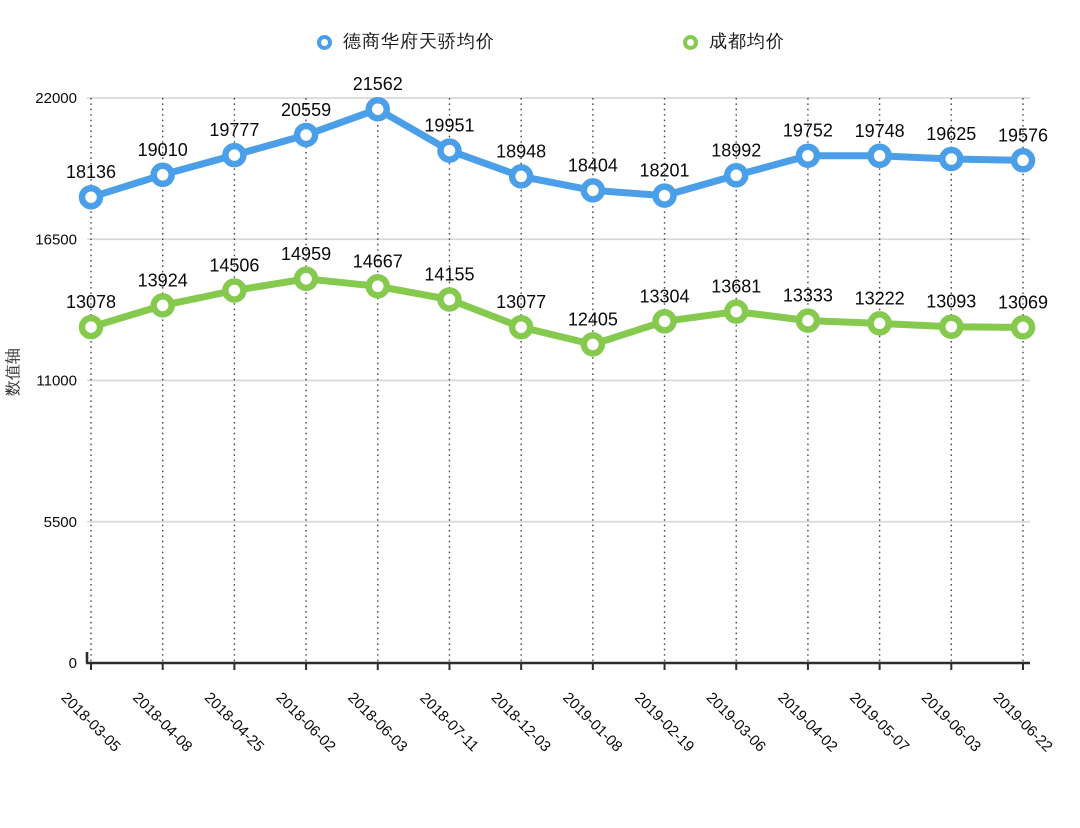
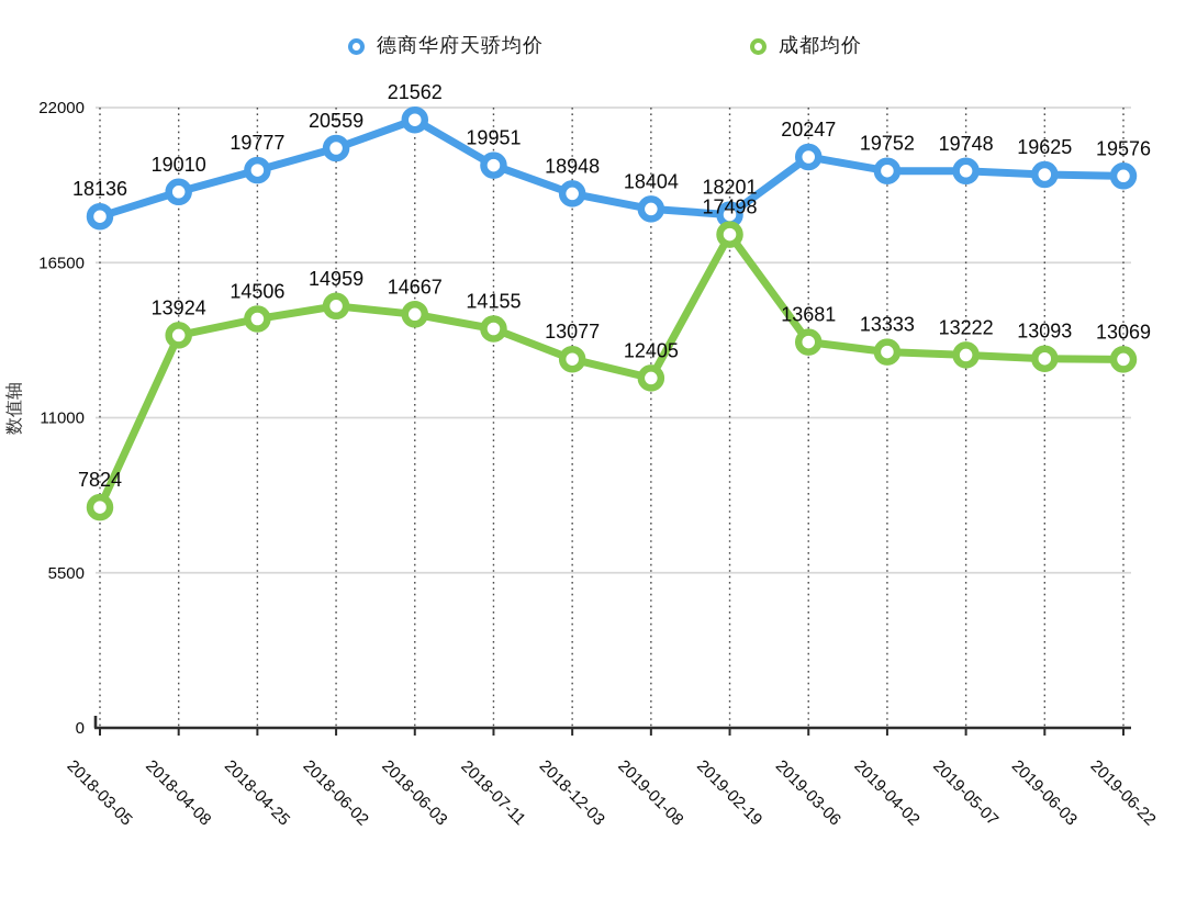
成都均价/2018-03-05: 13078 -> 7824
成都均价/2019-02-19: 13304 -> 17498
德商华府天骄均价/2019-03-06: 18992 -> 20247
